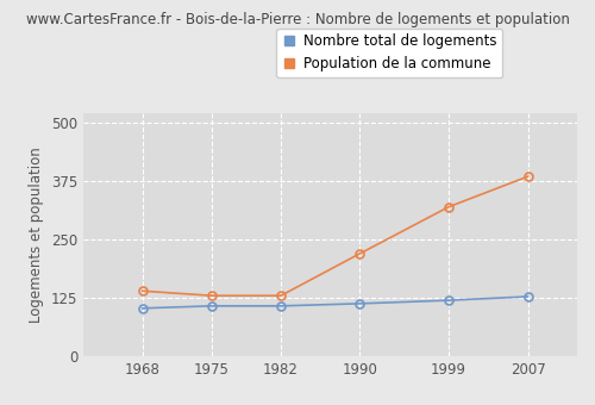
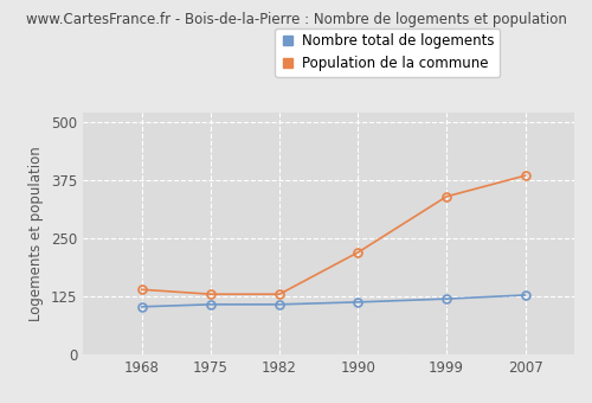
Population de la commune/1999: 320 -> 340
